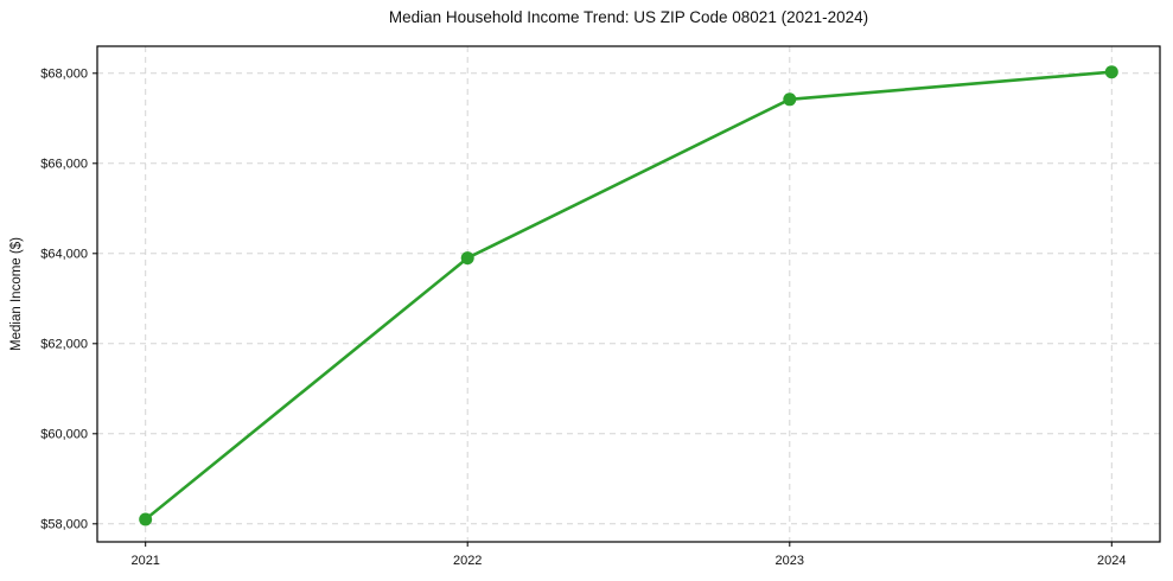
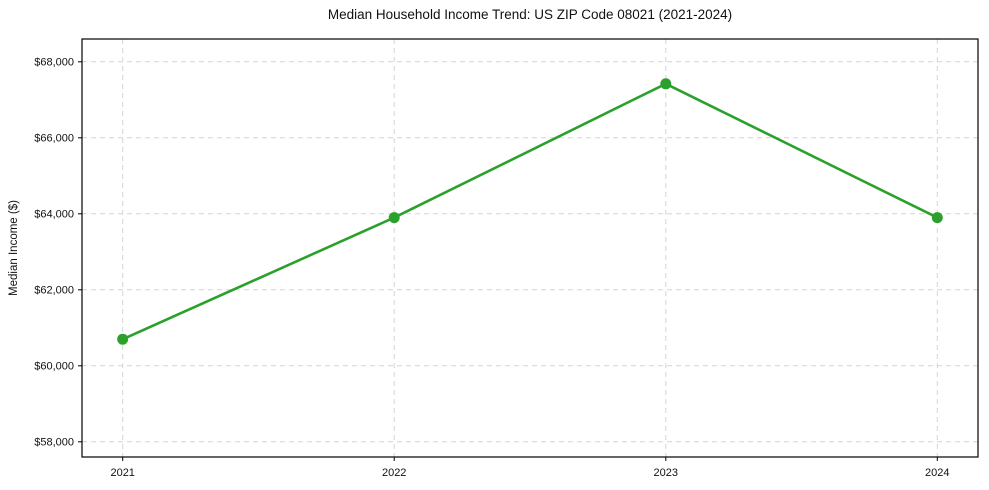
2021: $58100 -> $60700
2024: $68000 -> $63900
